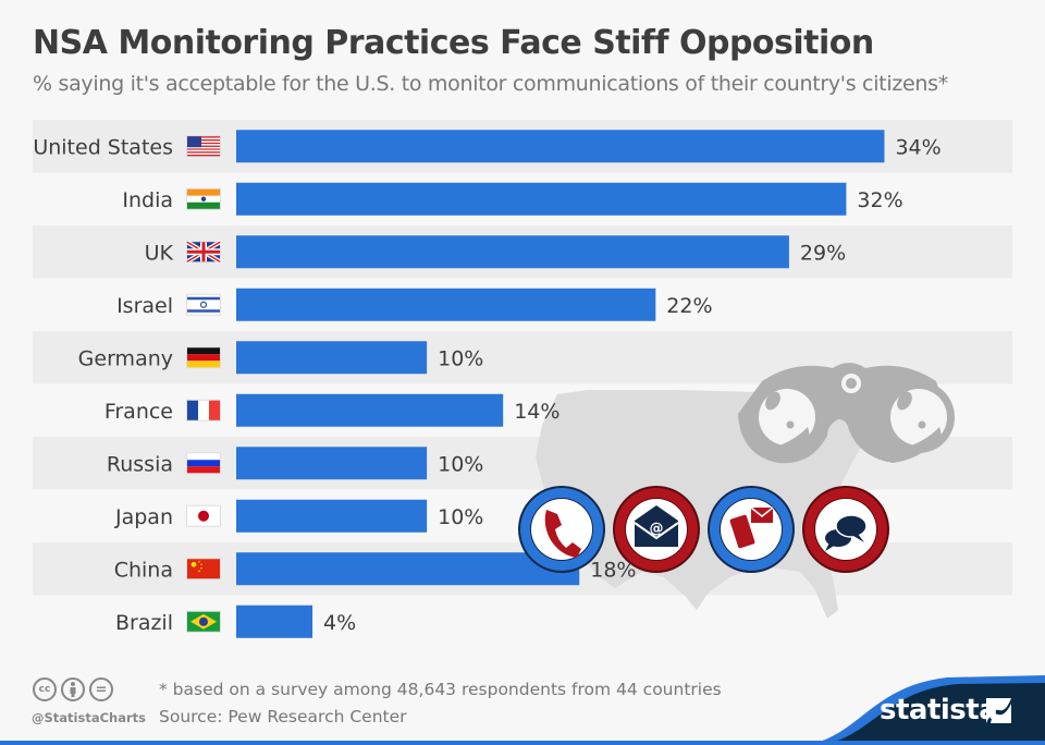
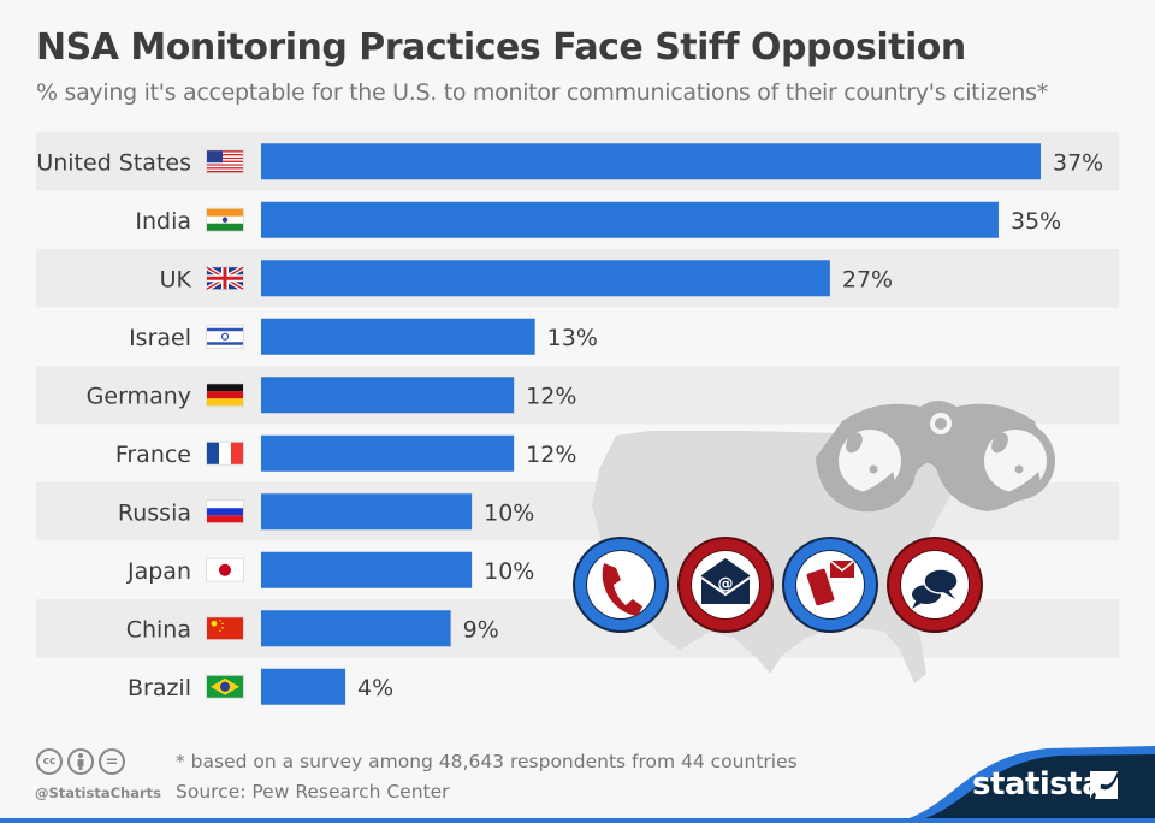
United States: 34% -> 37%
India: 32% -> 35%
UK: 29% -> 27%
Israel: 22% -> 13%
Germany: 10% -> 12%
France: 14% -> 12%
China: 18% -> 9%
